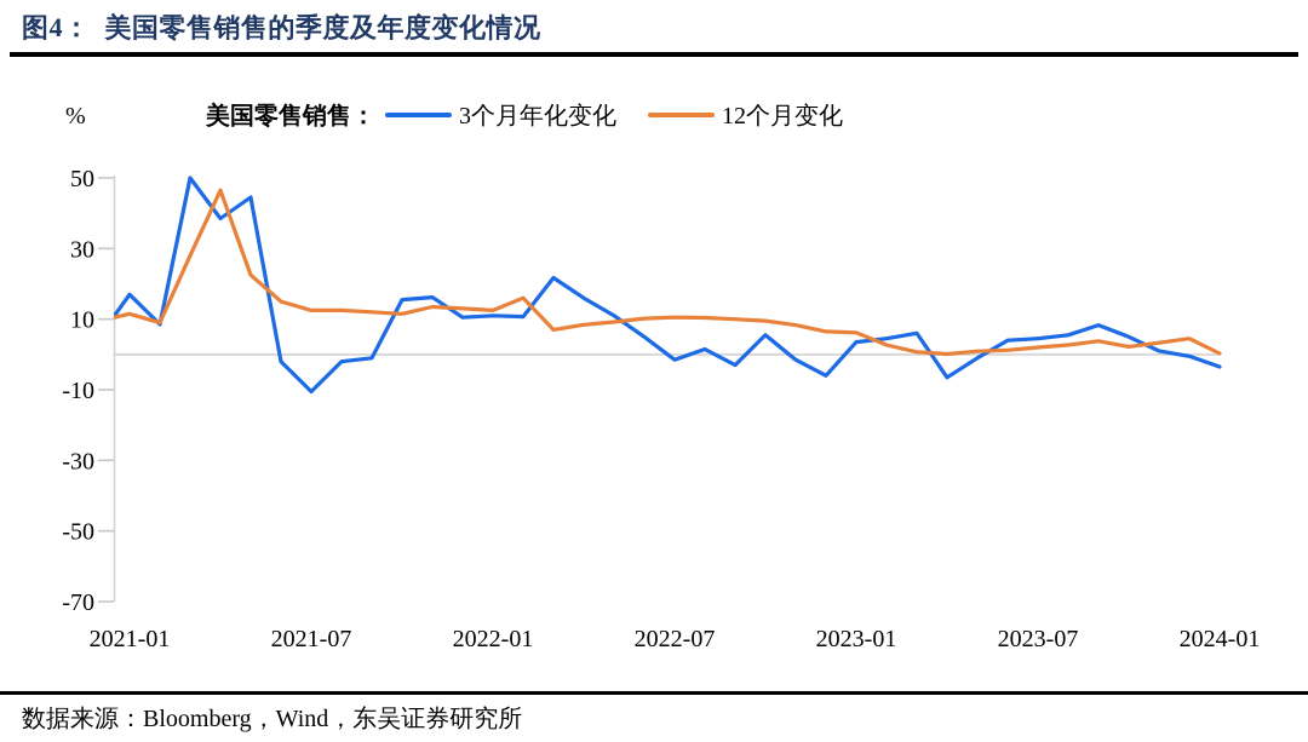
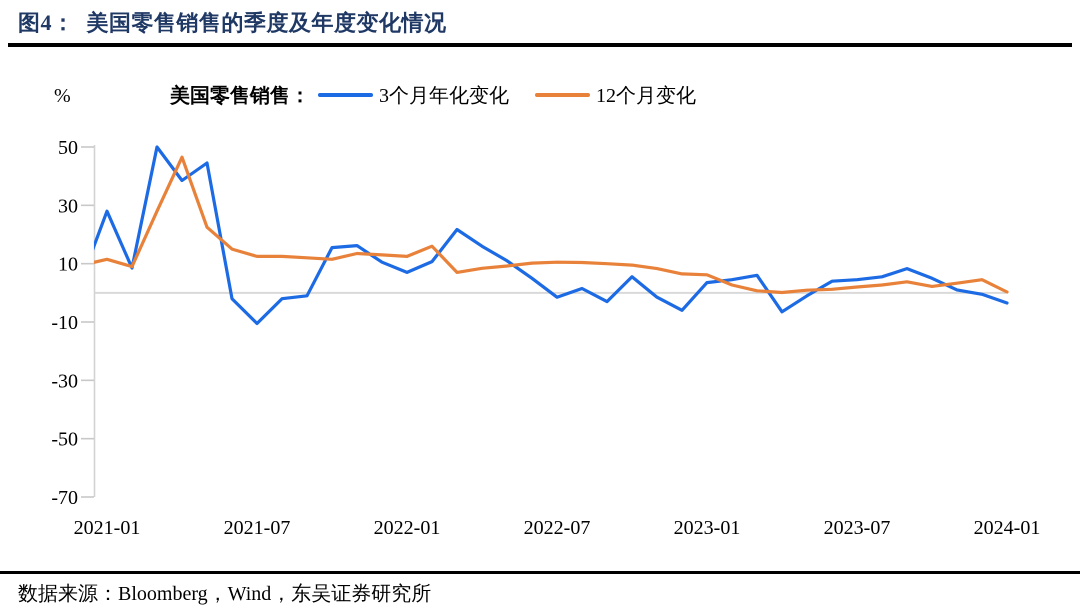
3个月年化变化/2021-01: 17 -> 28
3个月年化变化/2022-01: 11 -> 7
